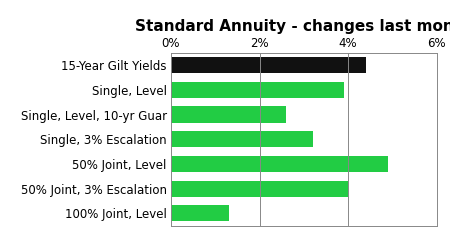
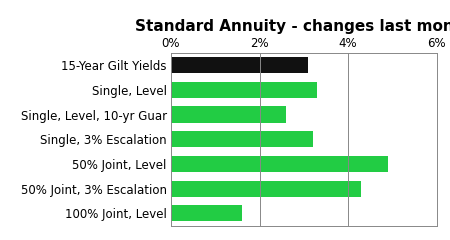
15-Year Gilt Yields: 4.4% -> 3.1%
Single, Level: 3.9% -> 3.3%
50% Joint, 3% Escalation: 4.0% -> 4.3%
100% Joint, Level: 1.3% -> 1.6%
